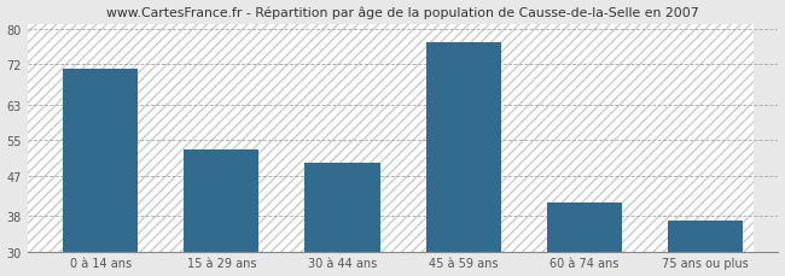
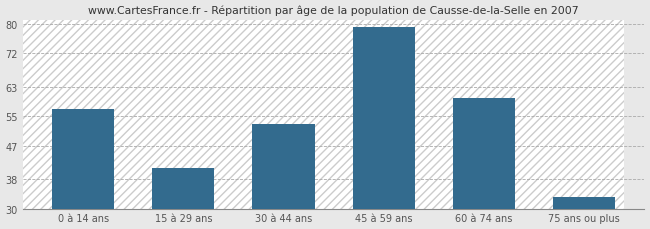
0 à 14 ans: 71 -> 57
15 à 29 ans: 53 -> 41
30 à 44 ans: 50 -> 53
45 à 59 ans: 77 -> 79
60 à 74 ans: 41 -> 60
75 ans ou plus: 37 -> 33
